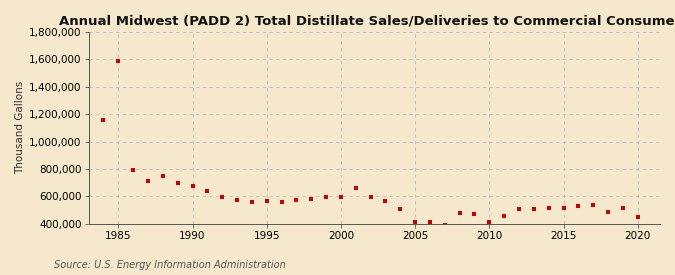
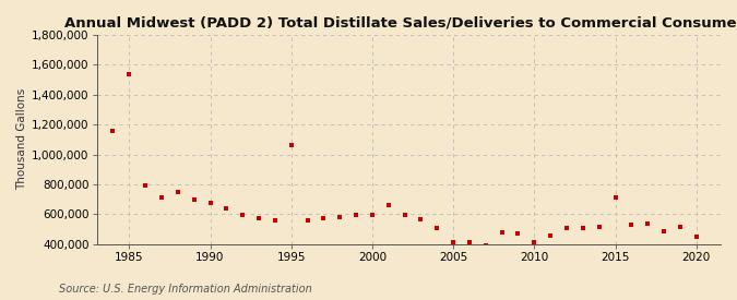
1985: 1,590,000 -> 1,540,000
1995: 570,000 -> 1,060,000
2015: 520,000 -> 710,000
